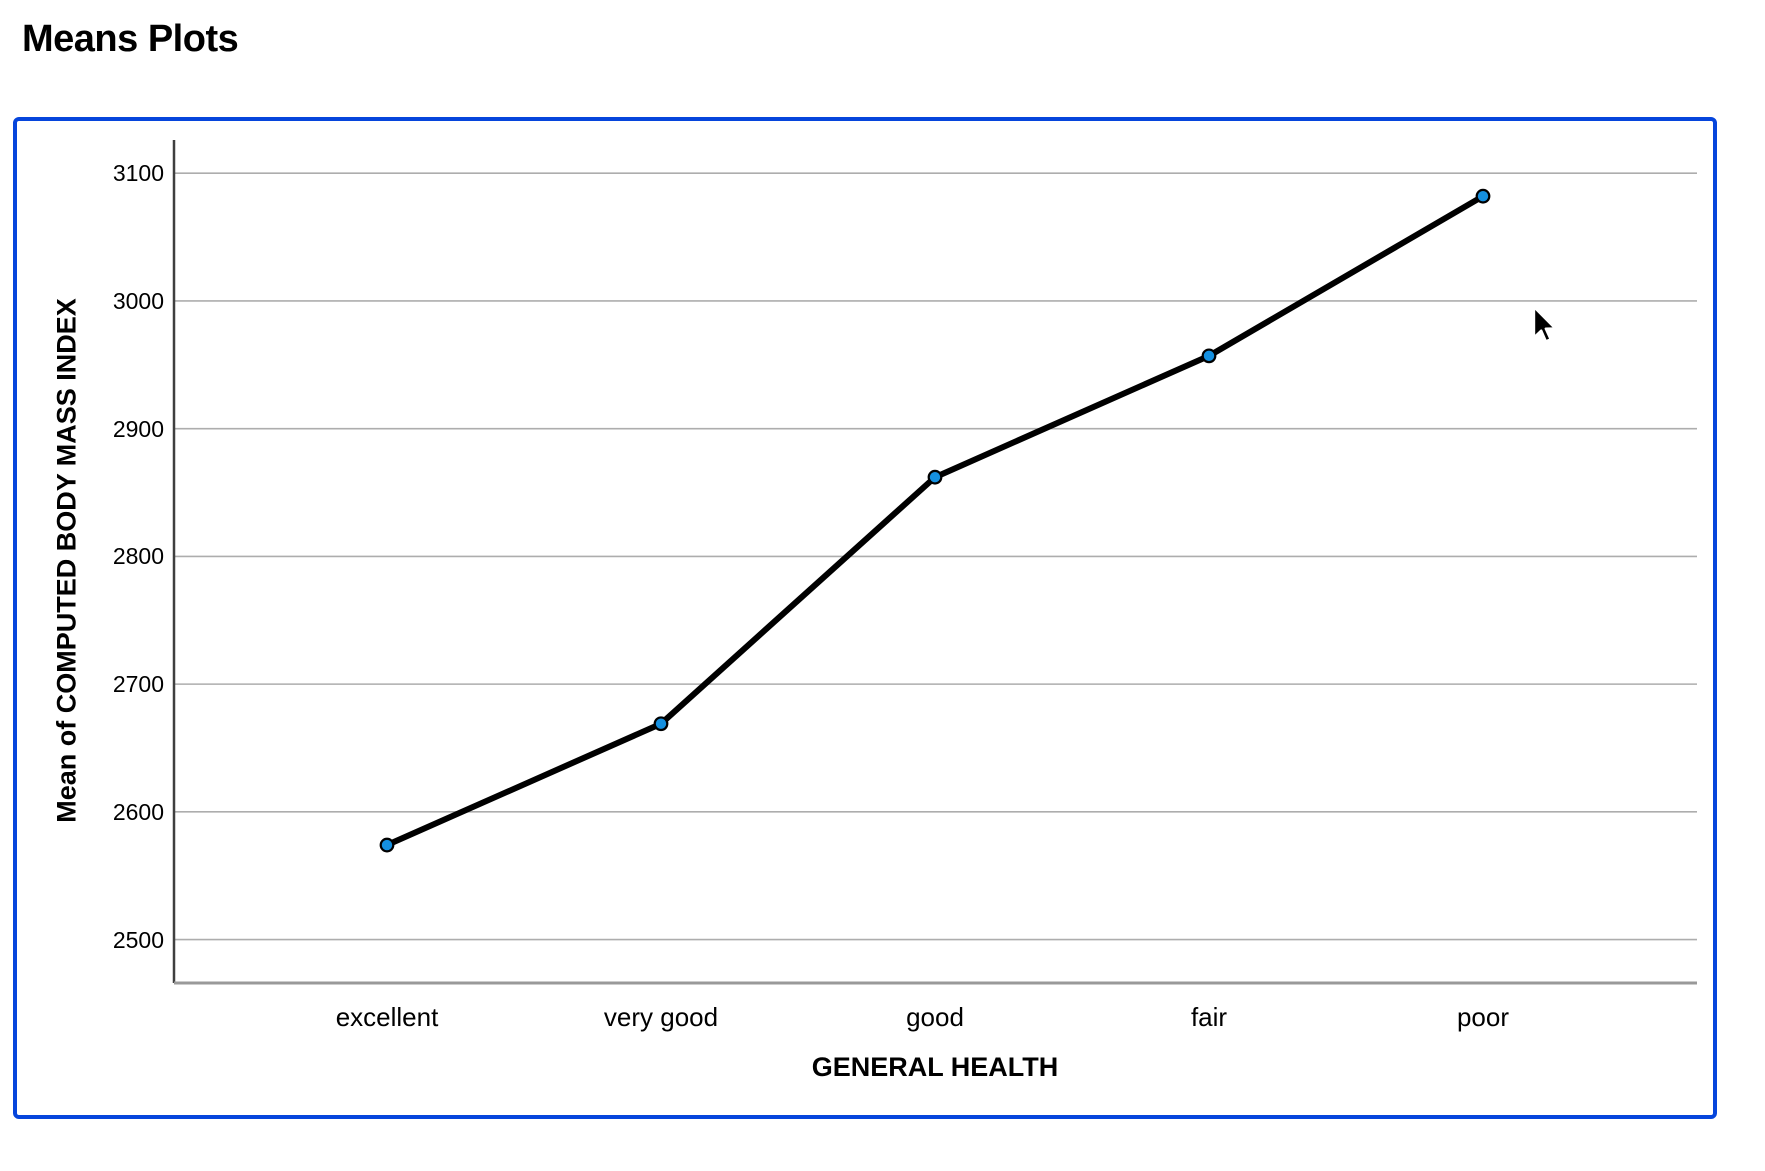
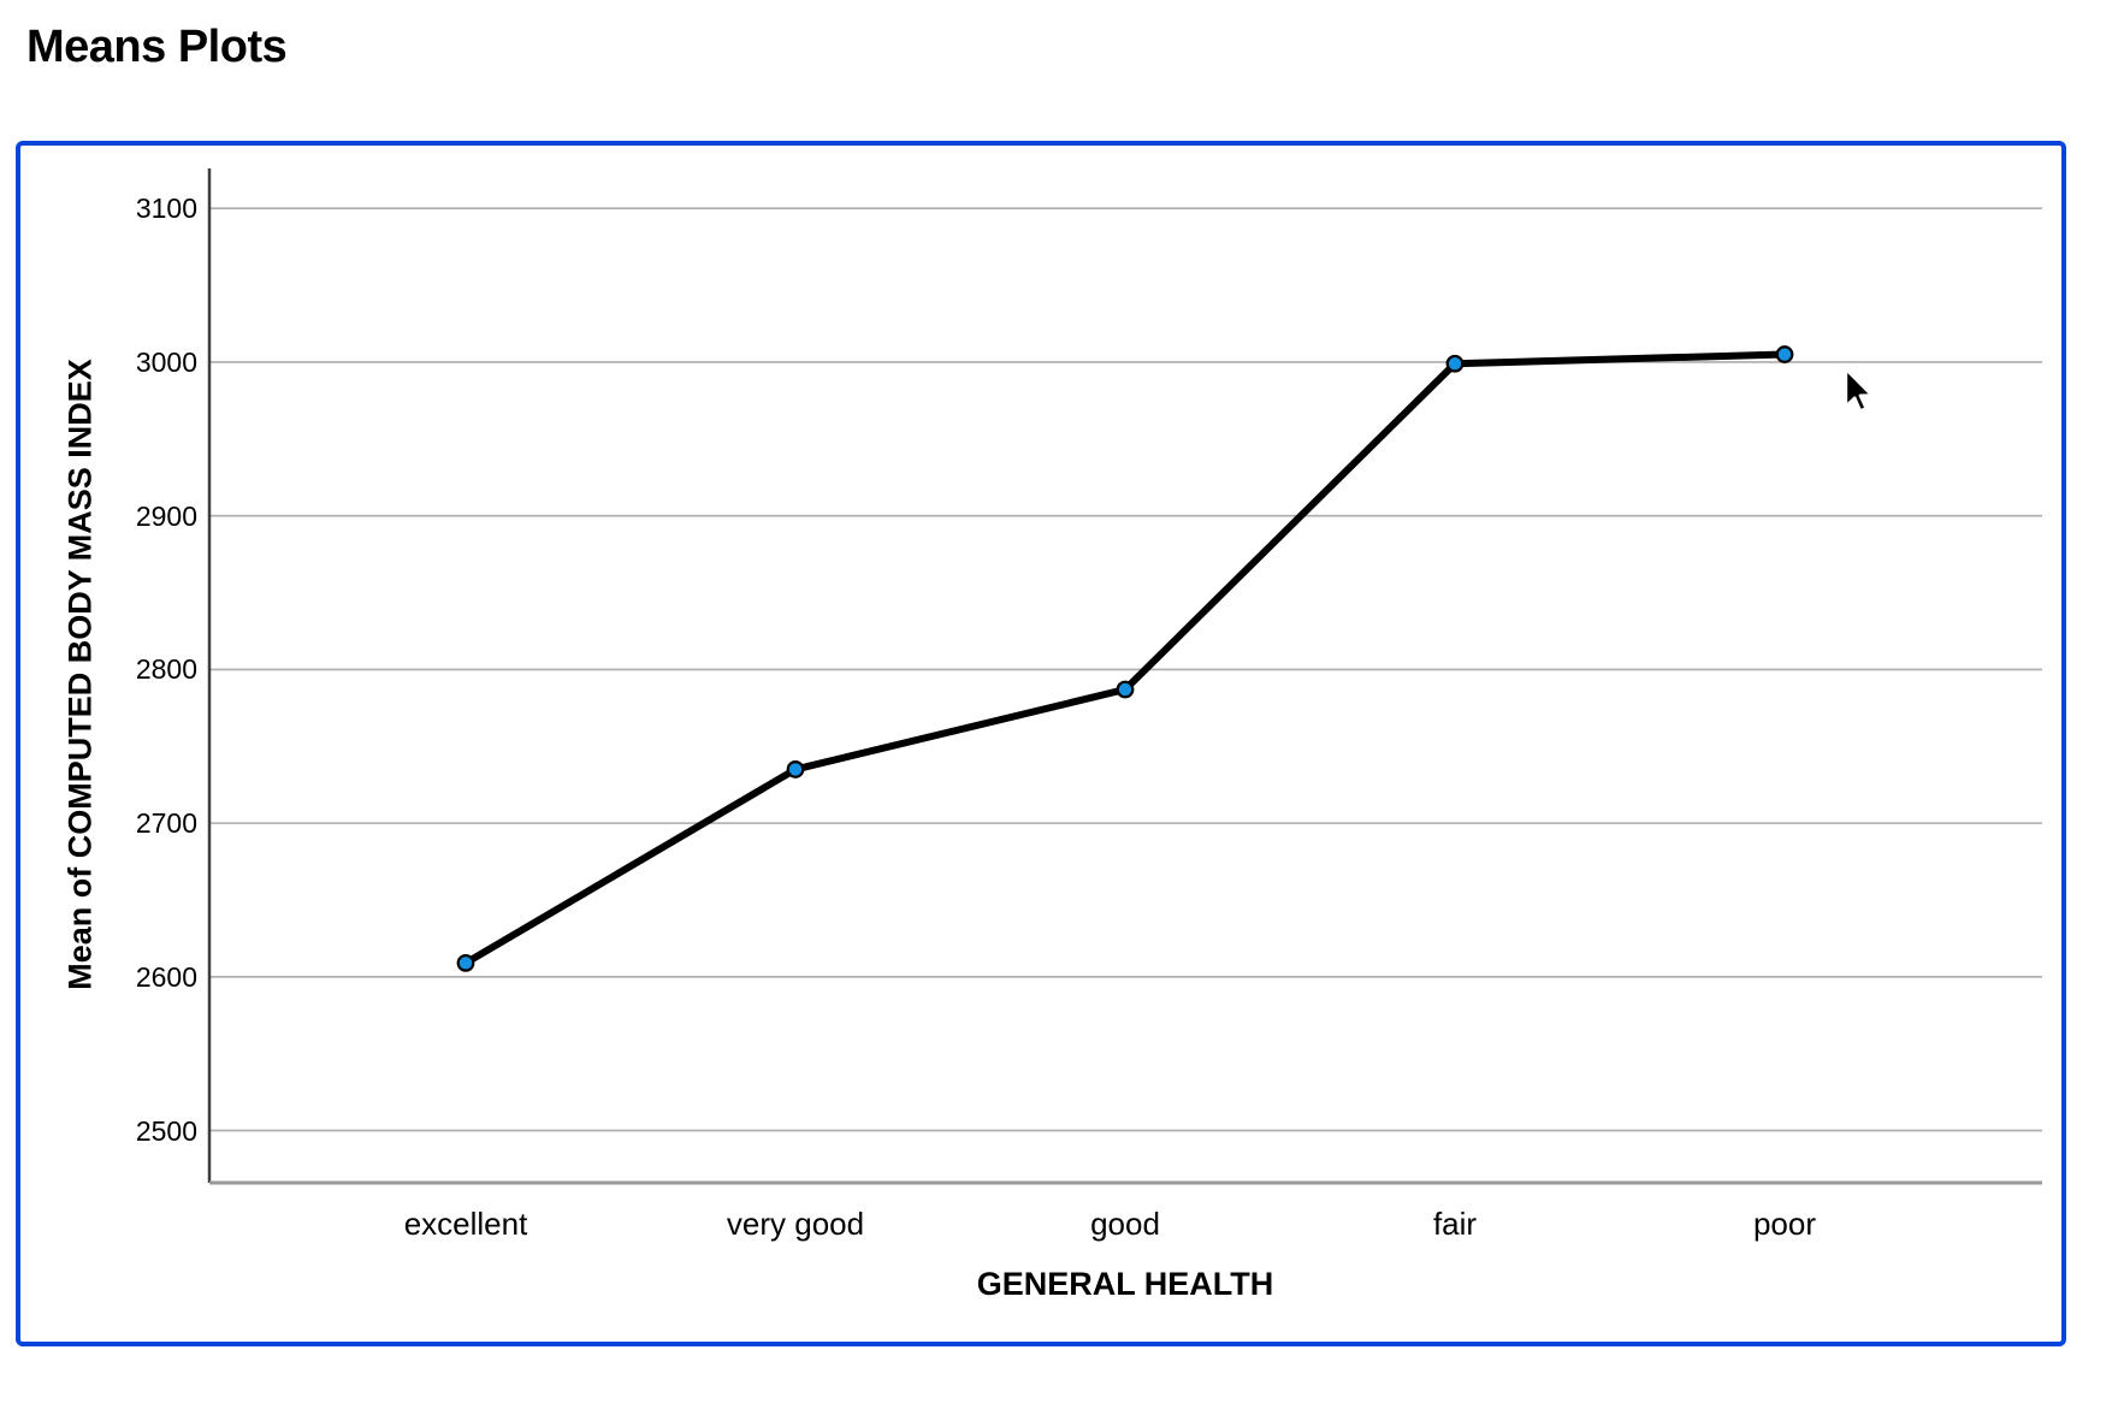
excellent: 2574 -> 2609
very good: 2669 -> 2735
good: 2862 -> 2787
fair: 2957 -> 2999
poor: 3082 -> 3005
